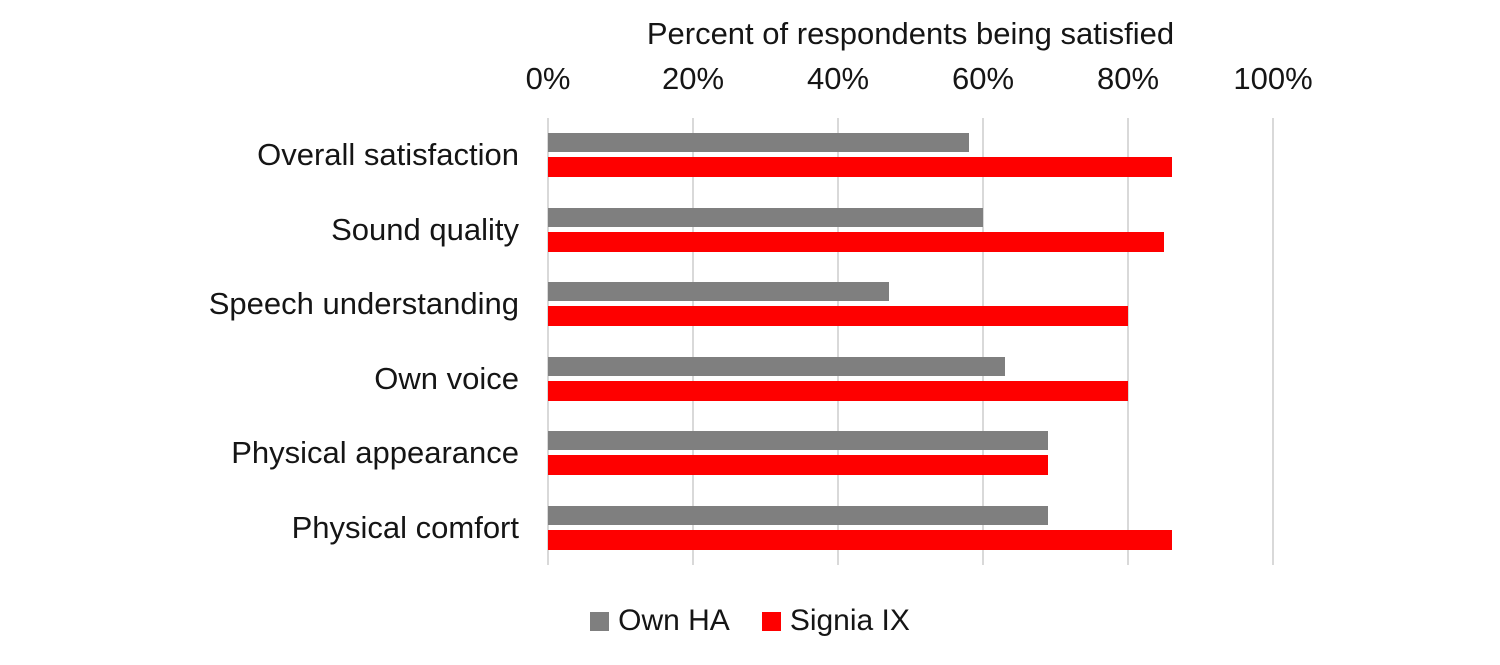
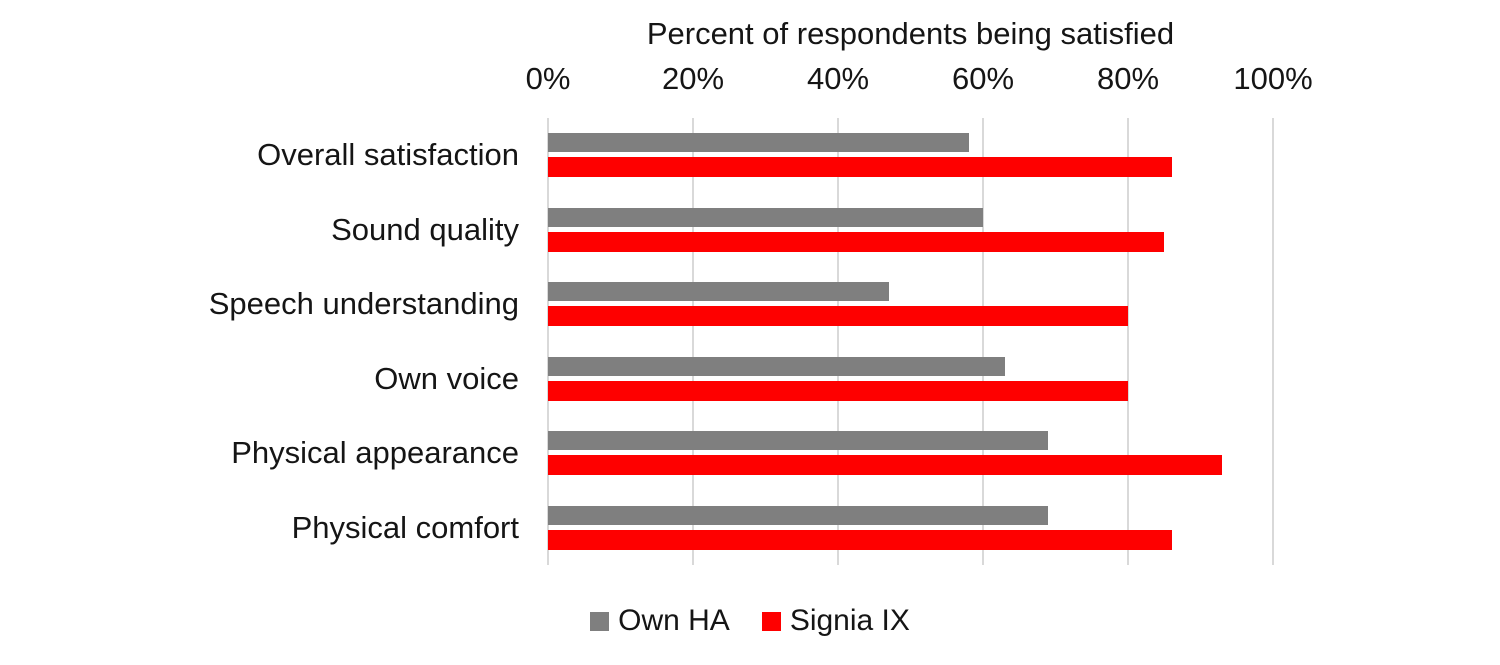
Signia IX/Physical appearance: 69% -> 93%
